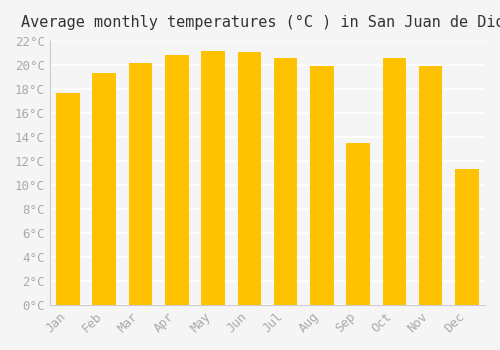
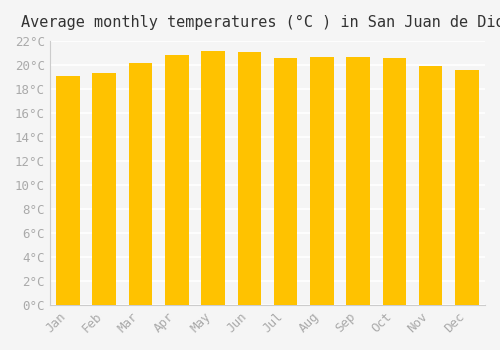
Jan: 17.7°C -> 19.1°C
Aug: 19.9°C -> 20.7°C
Sep: 13.5°C -> 20.7°C
Dec: 11.3°C -> 19.6°C
